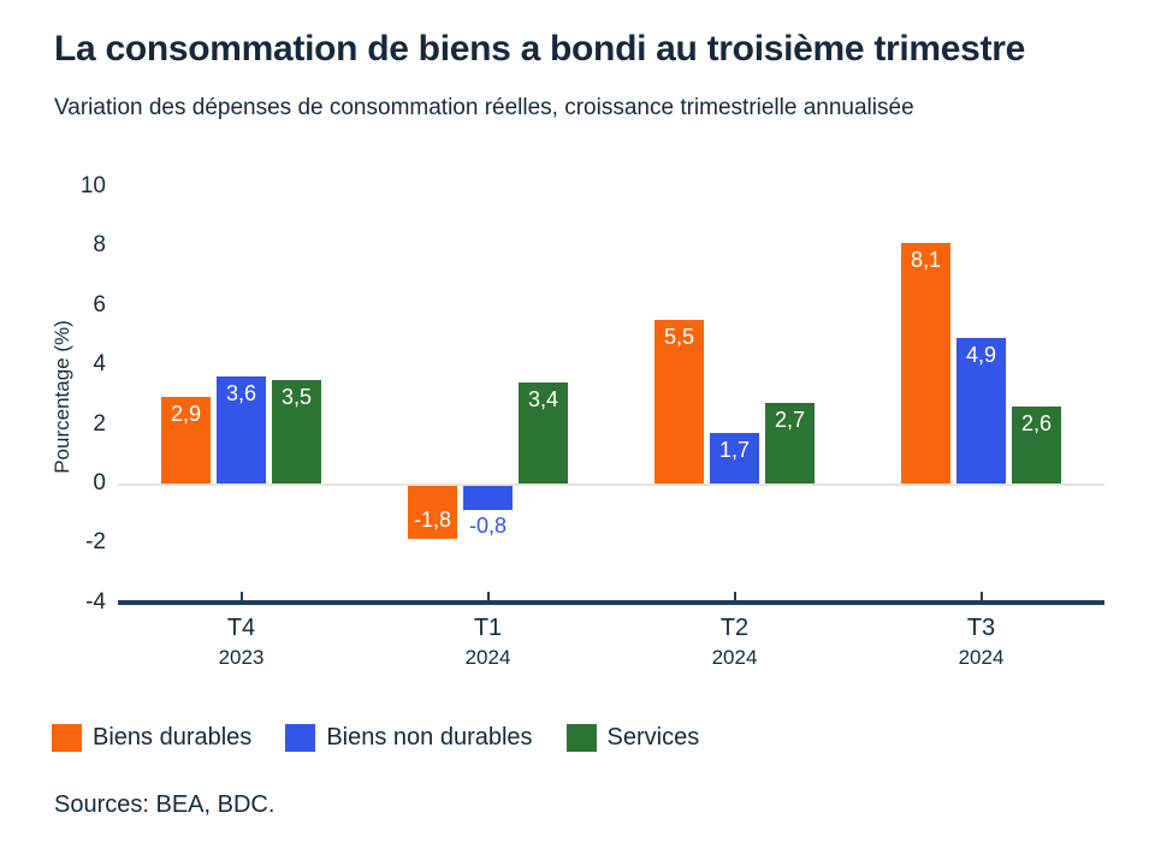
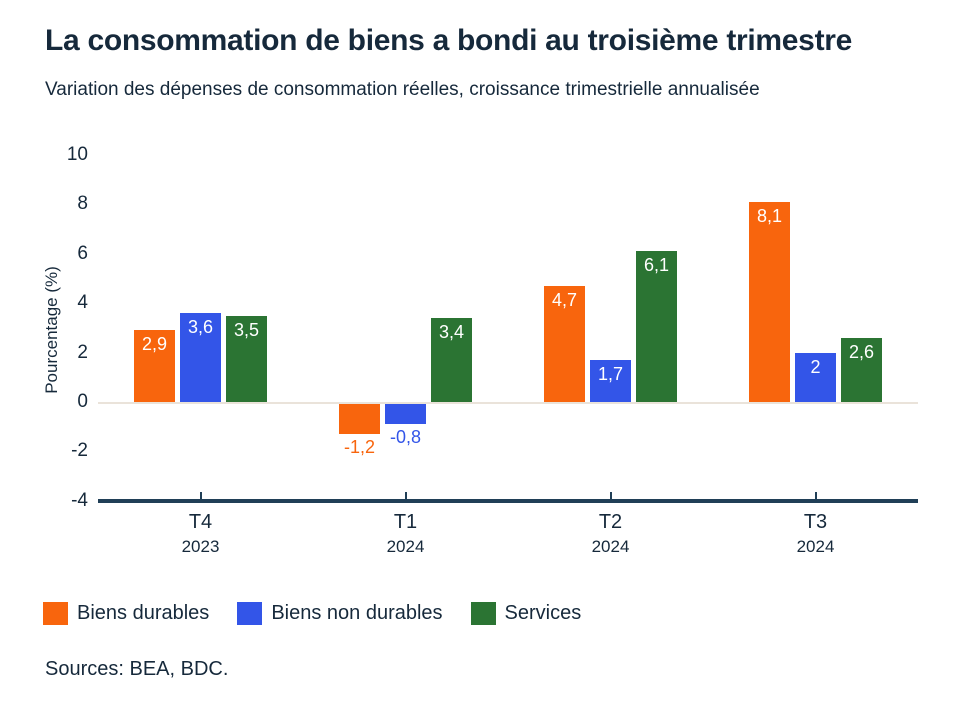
Biens durables/T1: -1,8 -> -1,2
Biens durables/T2: 5,5 -> 4,7
Services/T2: 2,7 -> 6,1
Biens non durables/T3: 4,9 -> 2
